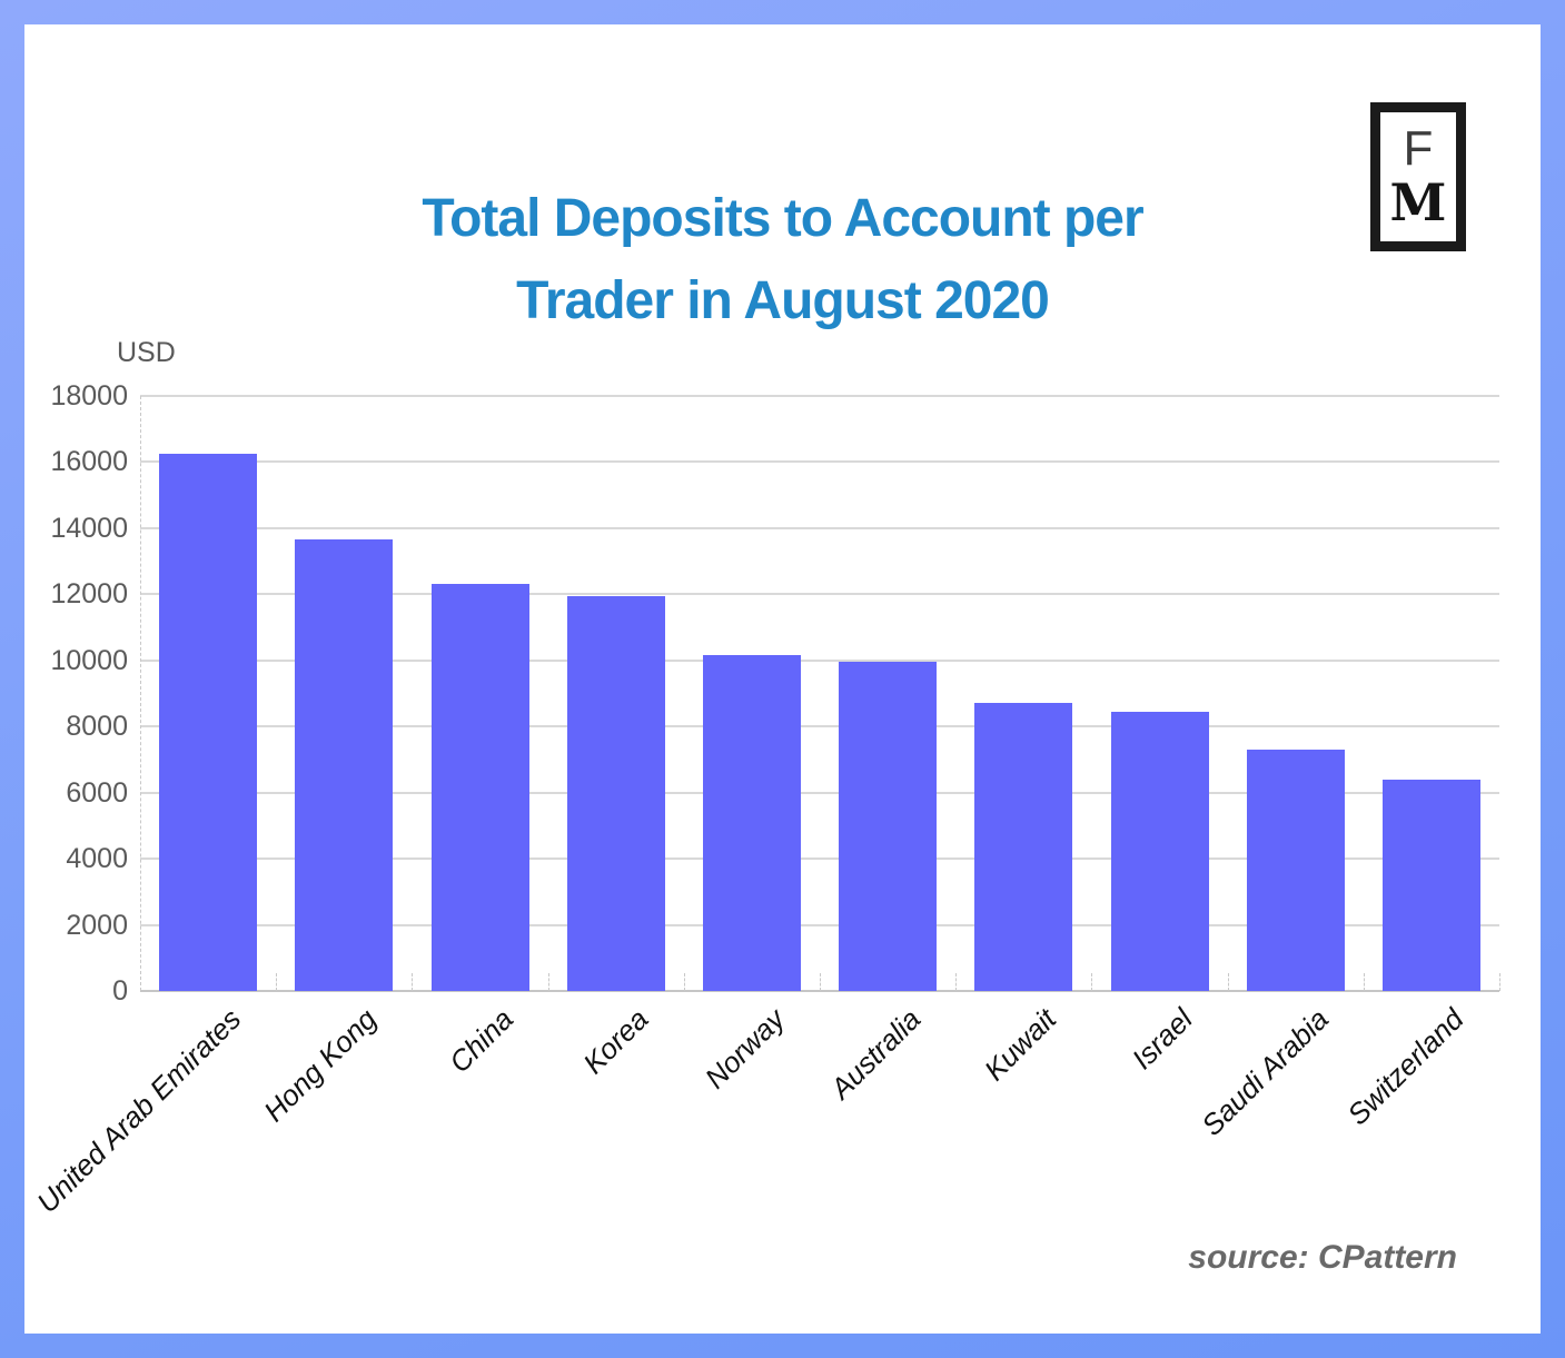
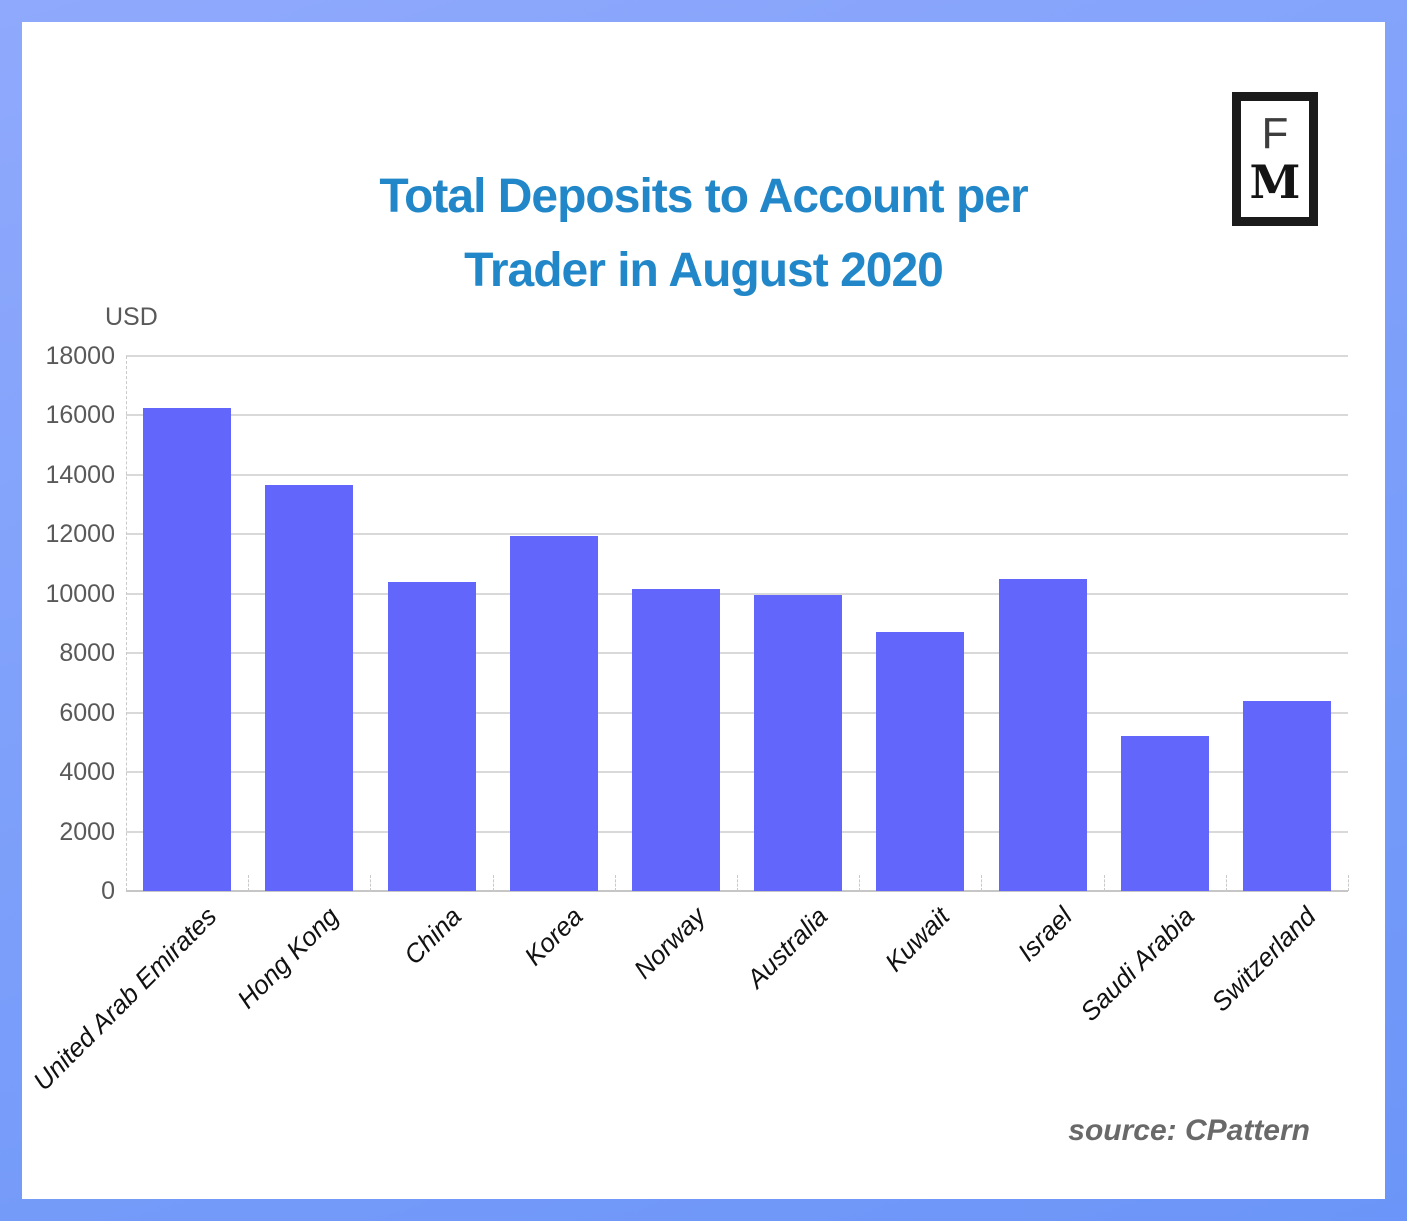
China: 12300 -> 10400
Israel: 8400 -> 10500
Saudi Arabia: 7300 -> 5200
